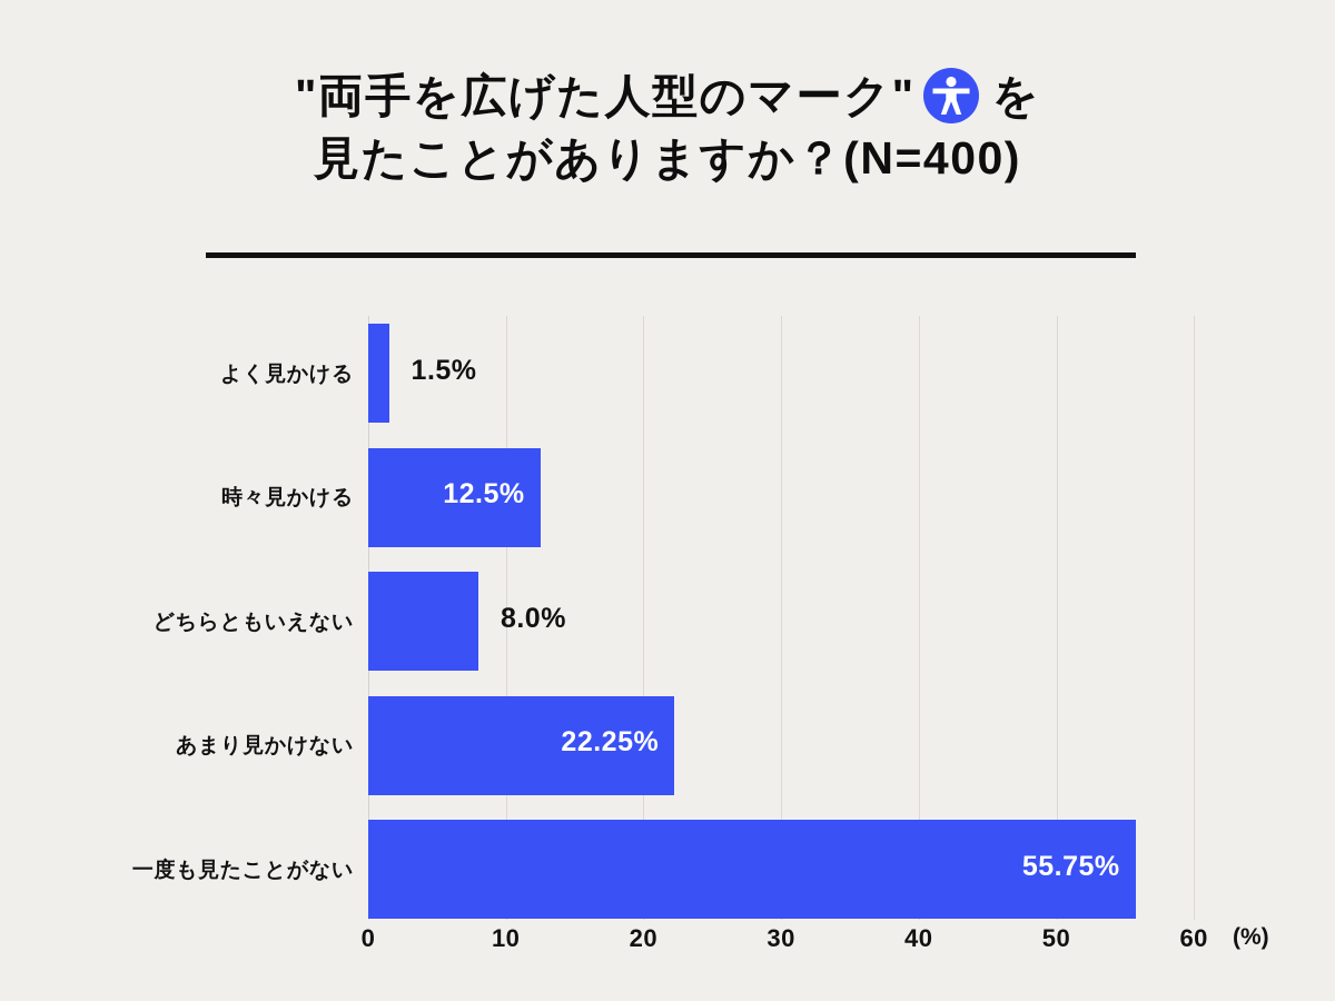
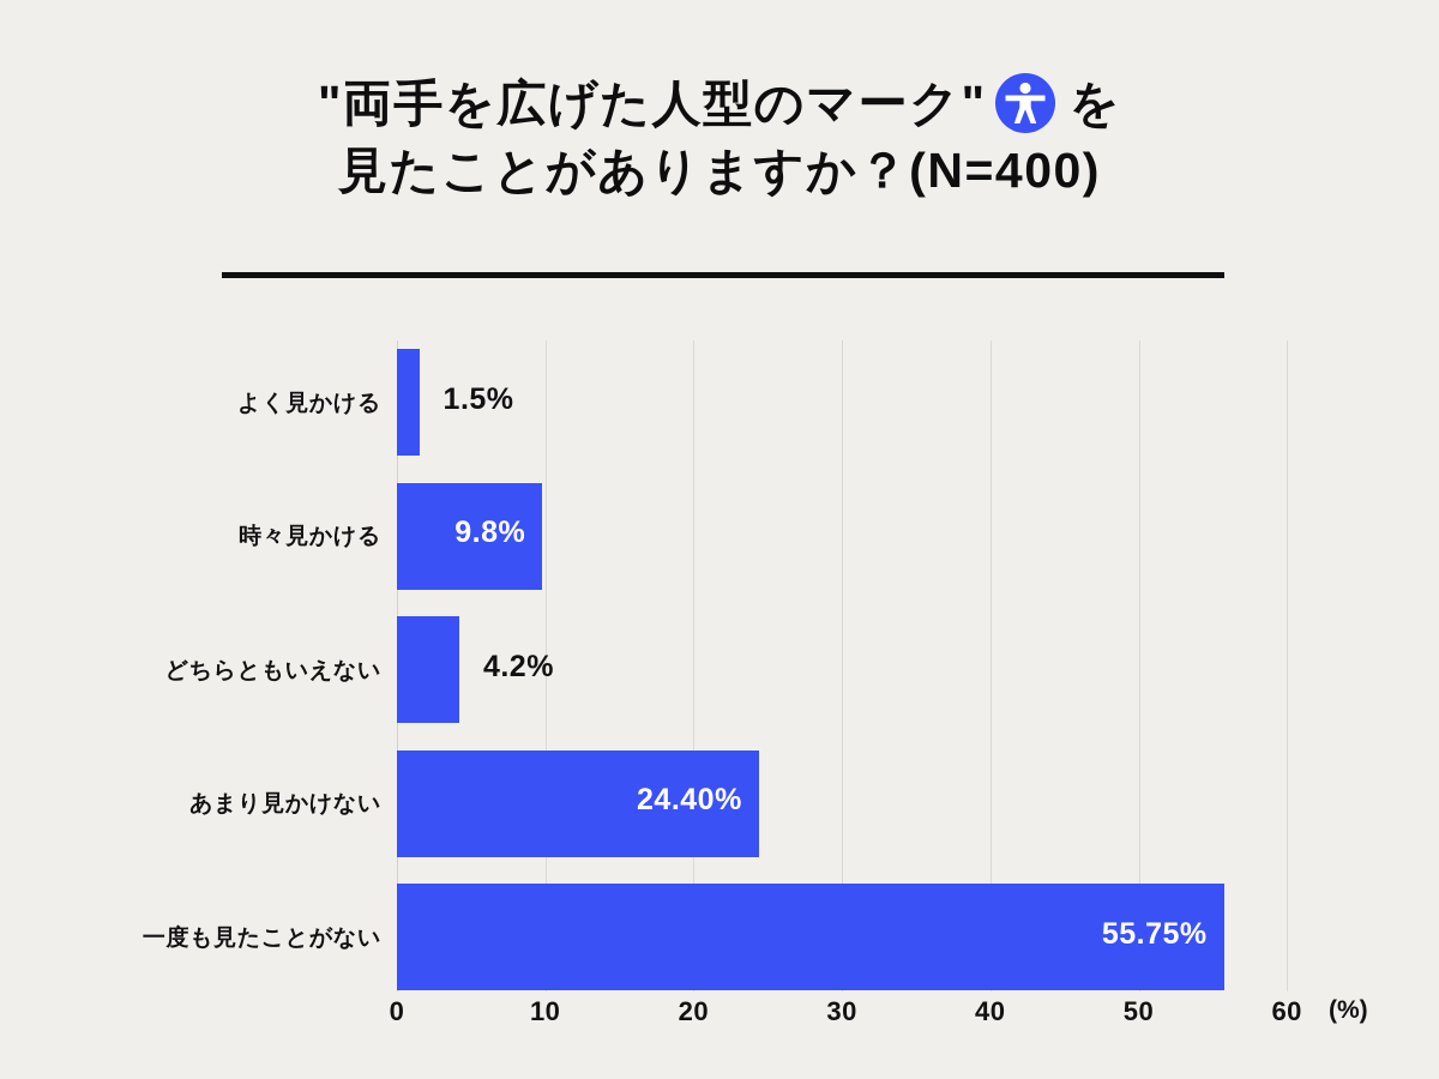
時々見かける: 12.5% -> 9.8%
どちらともいえない: 8.0% -> 4.2%
あまり見かけない: 22.25% -> 24.40%
